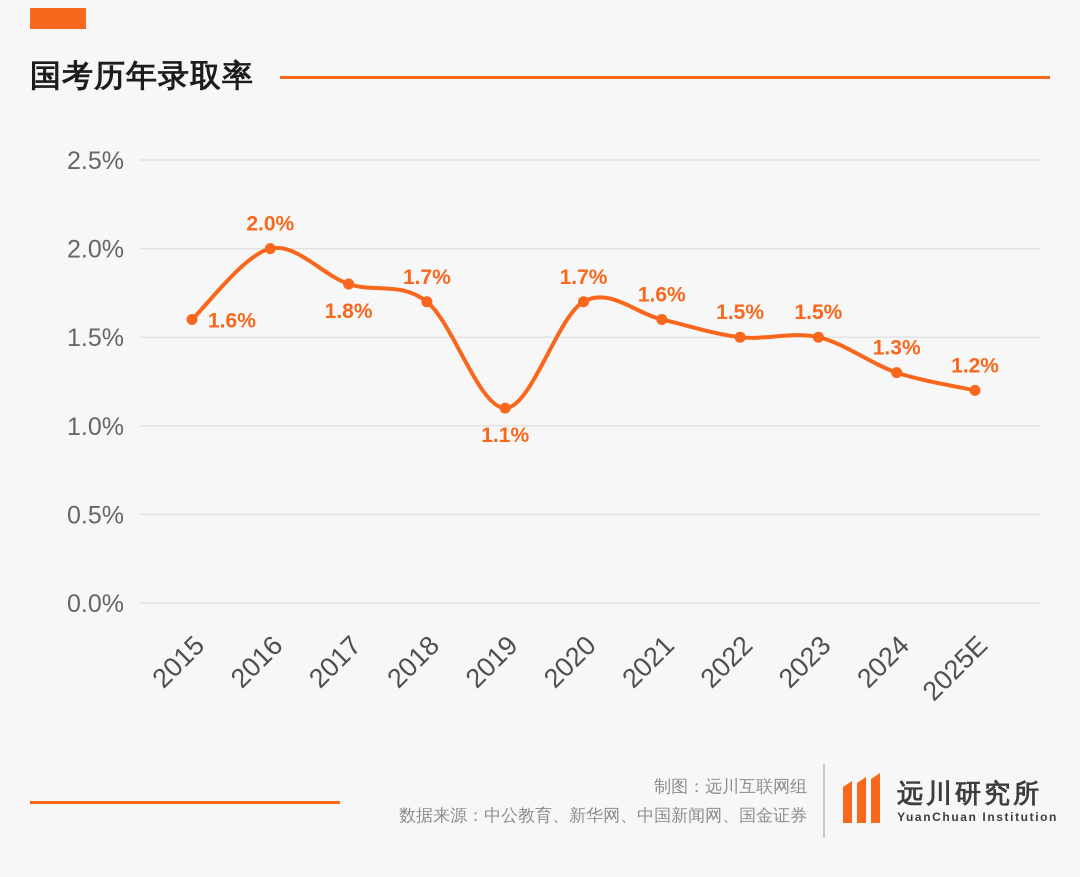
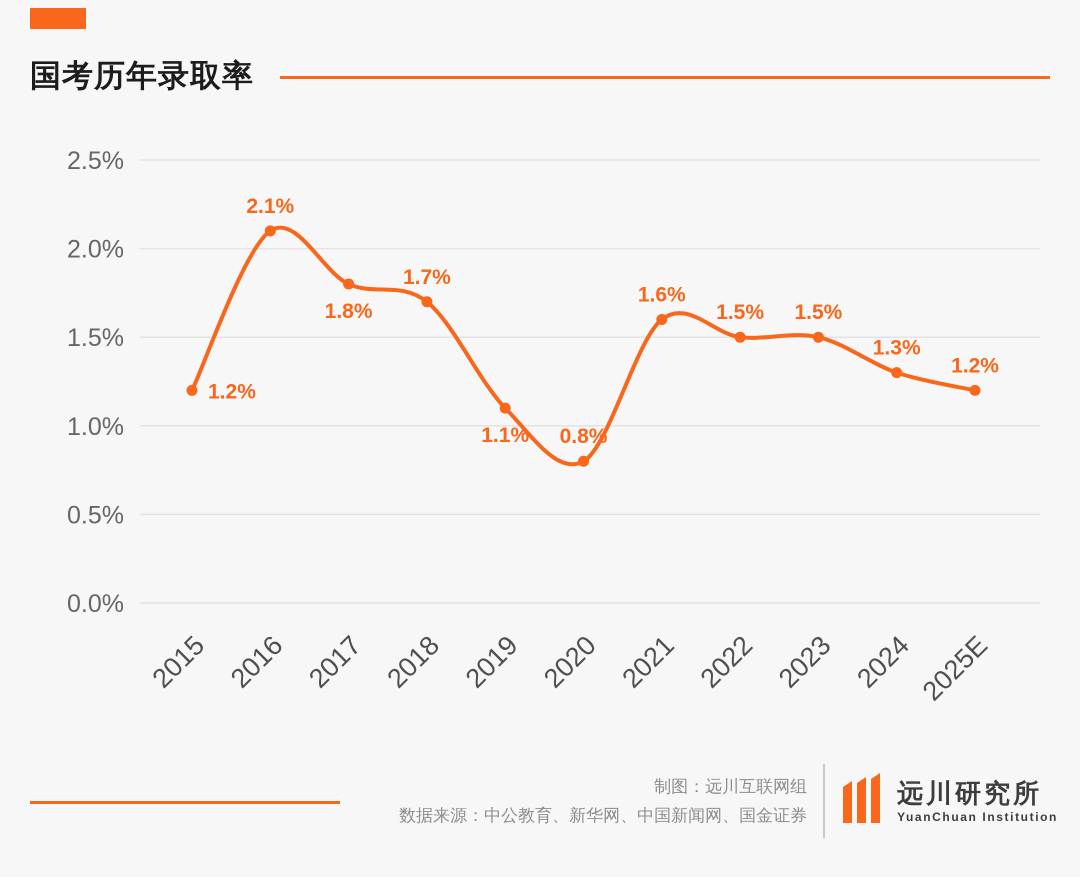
2015: 1.6% -> 1.2%
2016: 2.0% -> 2.1%
2020: 1.7% -> 0.8%
